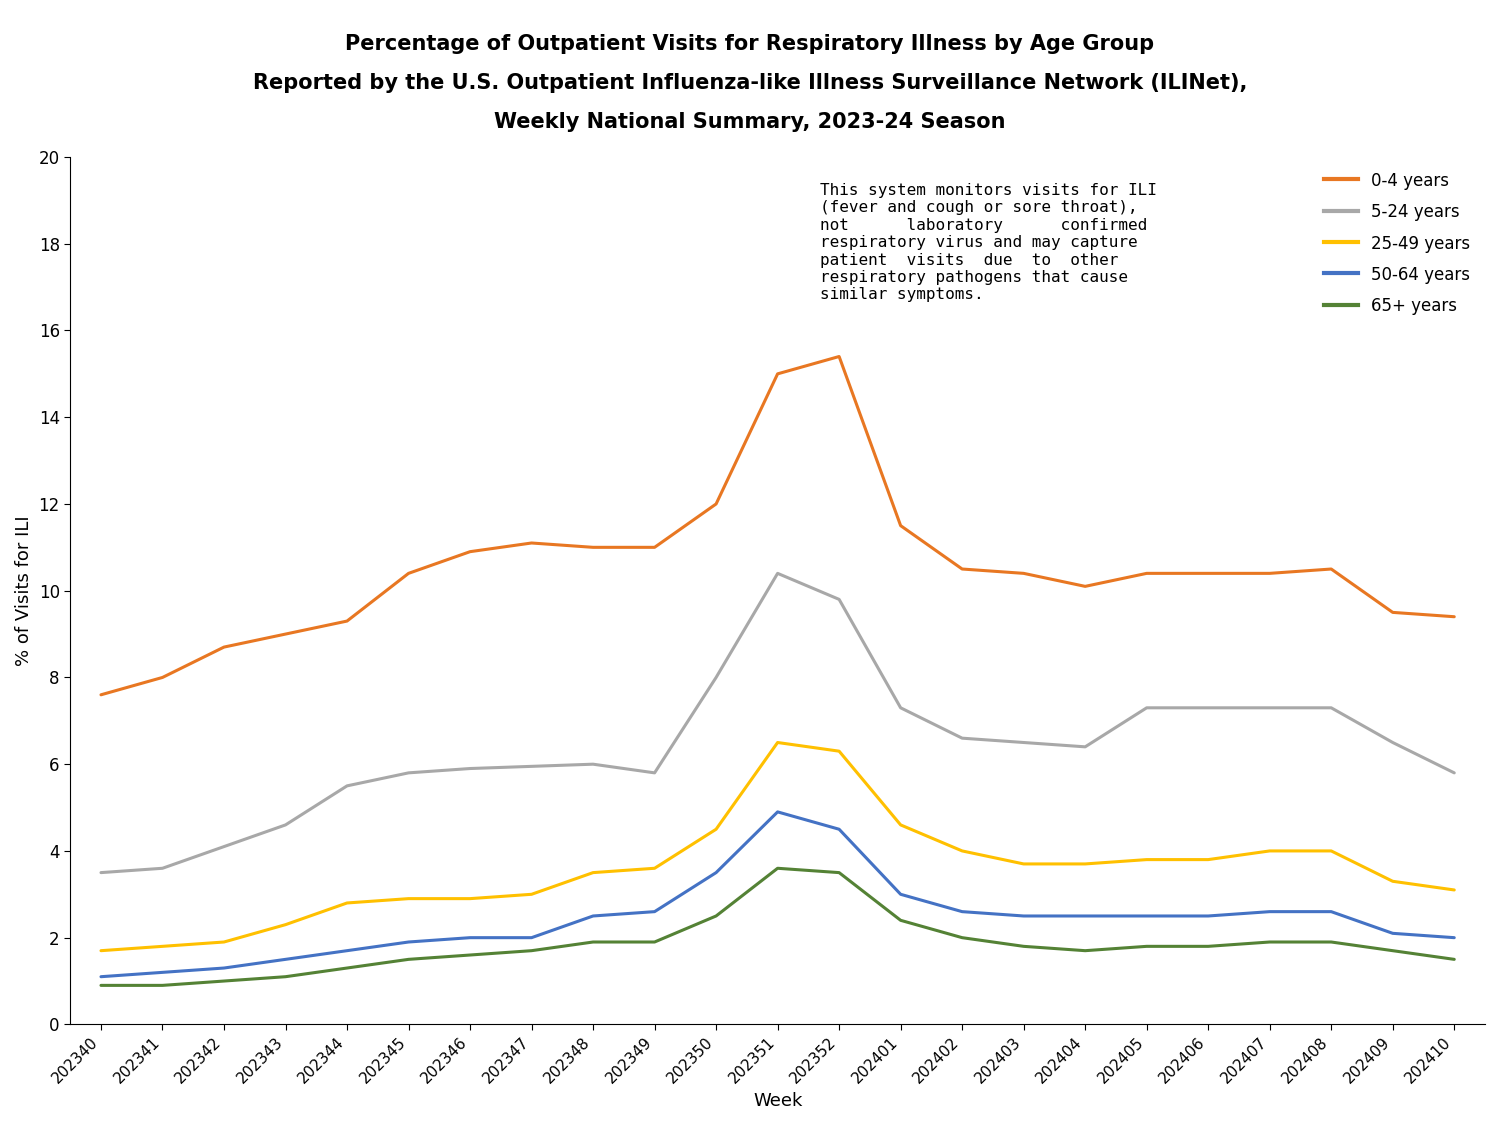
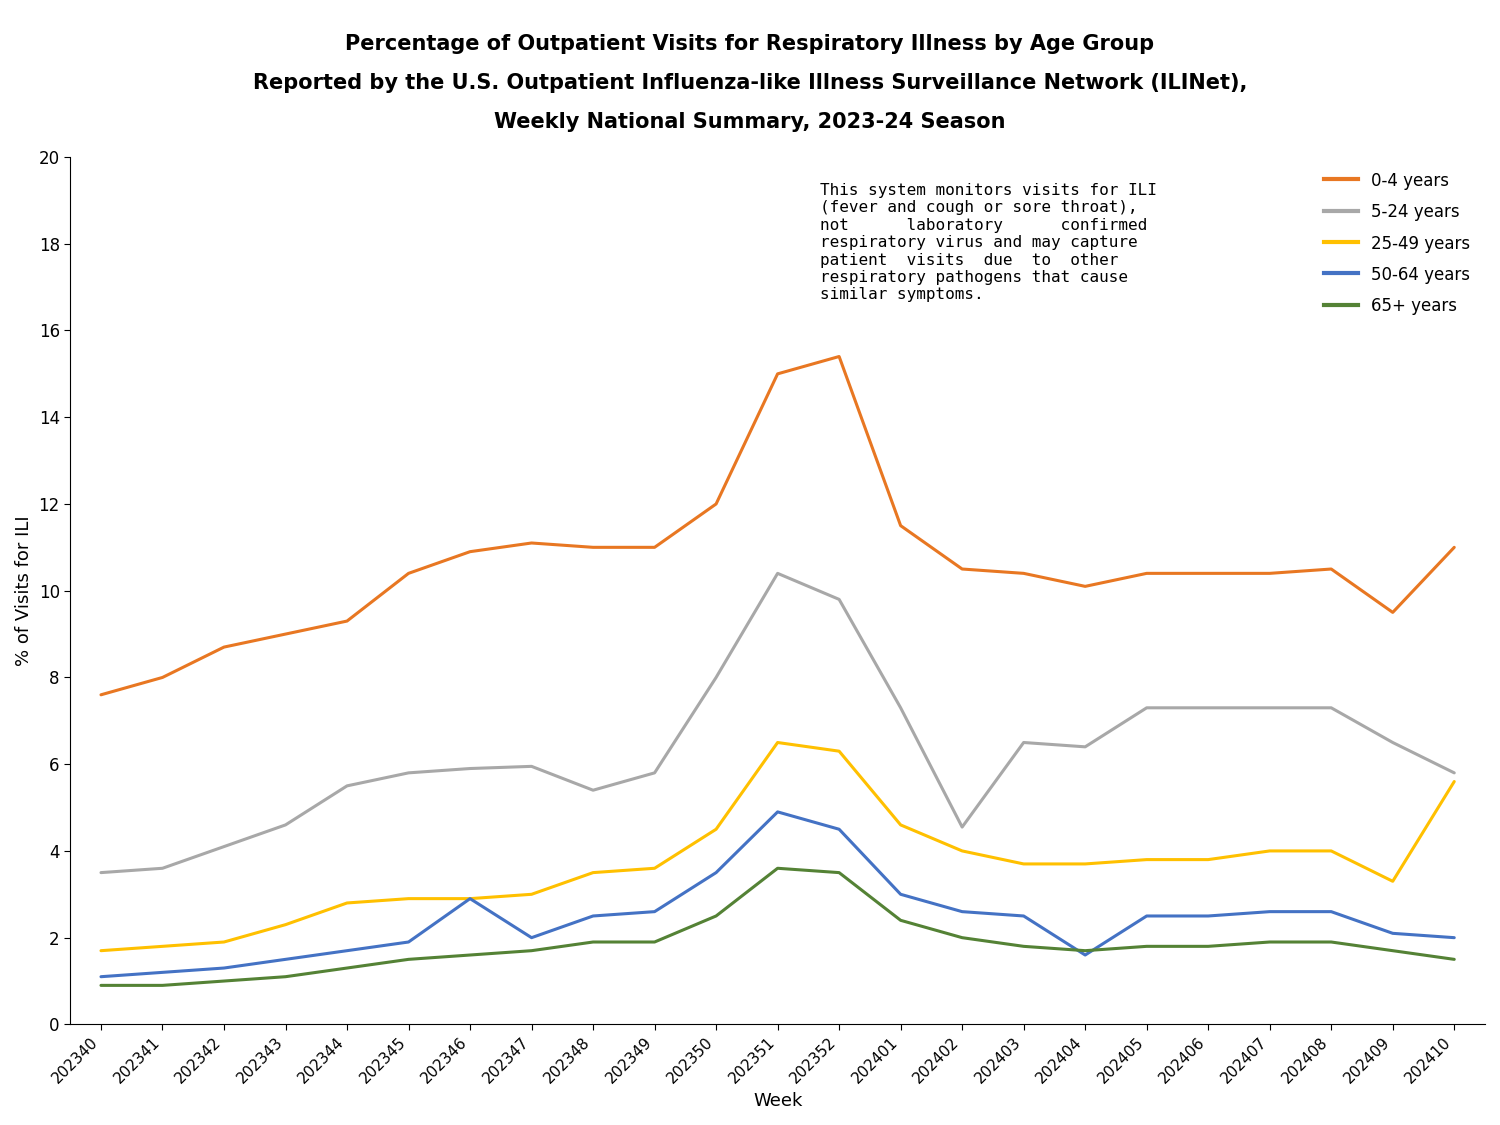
50-64 years/202346: 2.0 -> 2.9
5-24 years/202348: 6.00 -> 5.40
5-24 years/202402: 6.60 -> 4.55
50-64 years/202404: 2.5 -> 1.6
0-4 years/202410: 9.4 -> 11.0
25-49 years/202410: 3.1 -> 5.6
